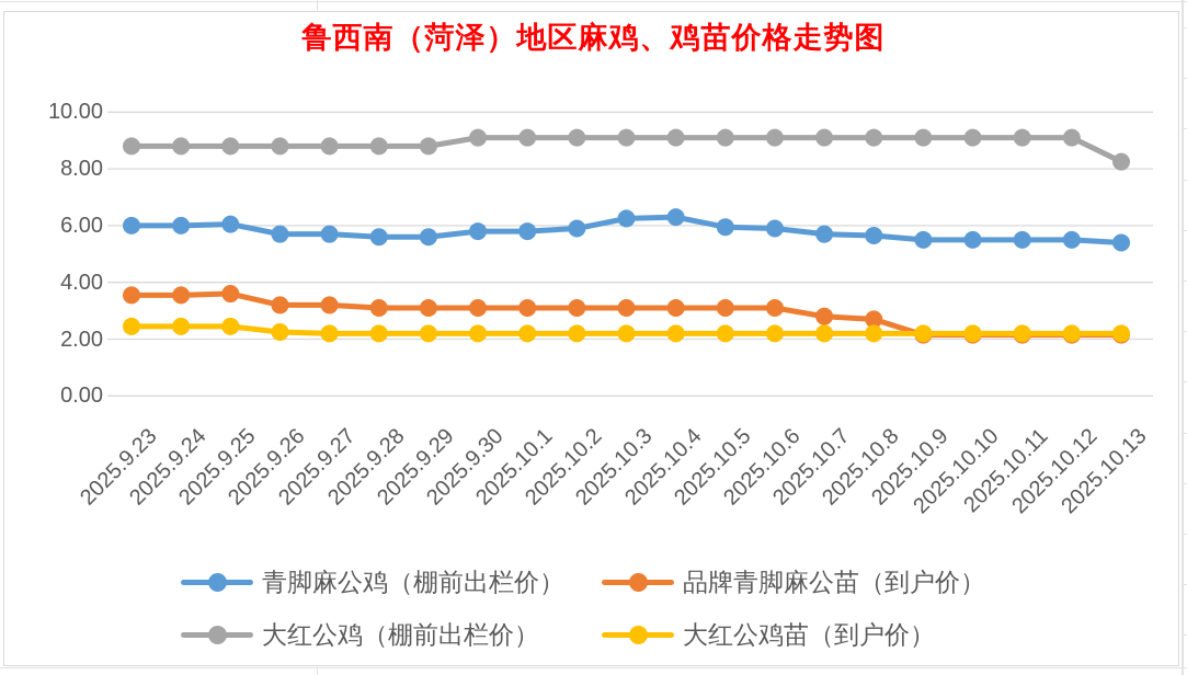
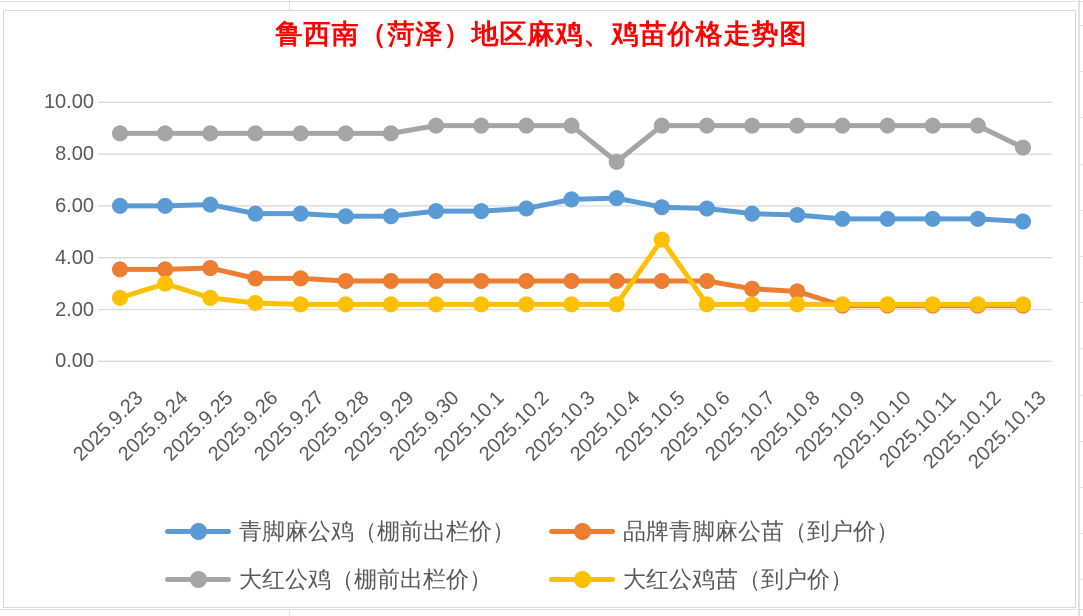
大红公鸡苗（到户价）/2025.9.24: 2.5 -> 3.0
大红公鸡（棚前出栏价）/2025.10.4: 9.1 -> 7.7
大红公鸡苗（到户价）/2025.10.5: 2.2 -> 4.7
